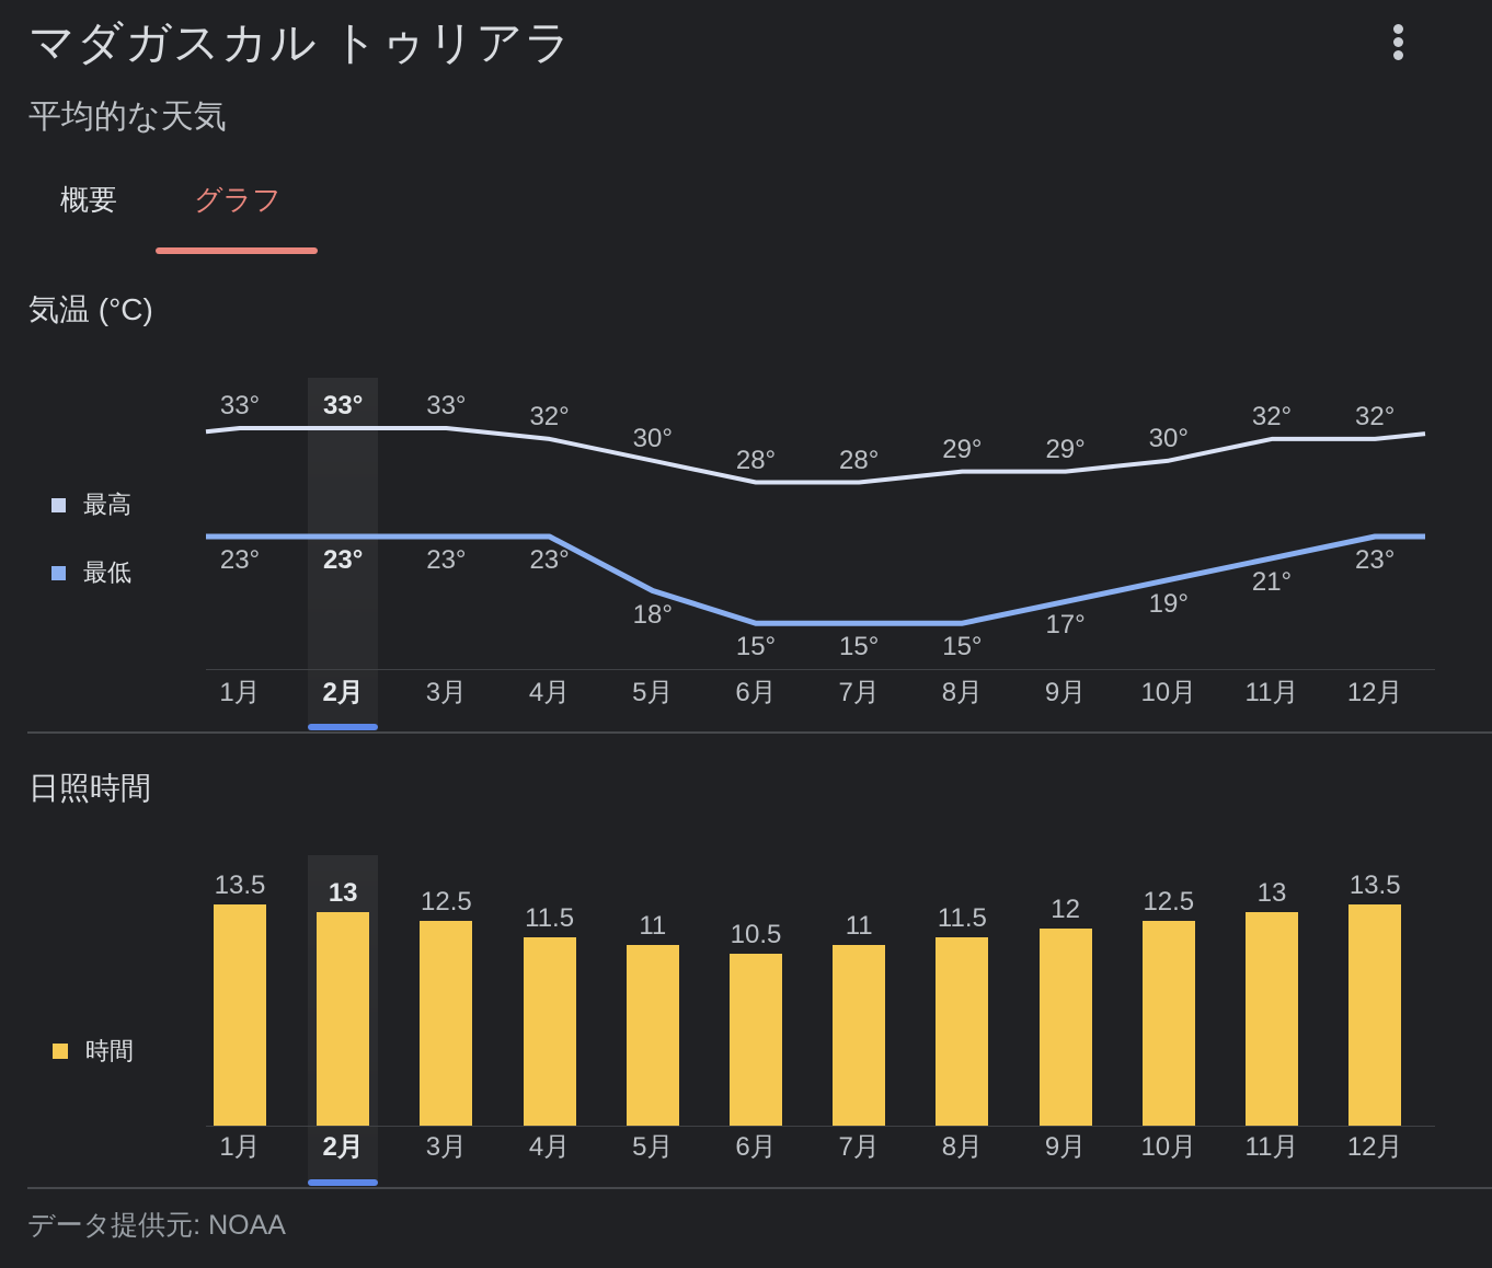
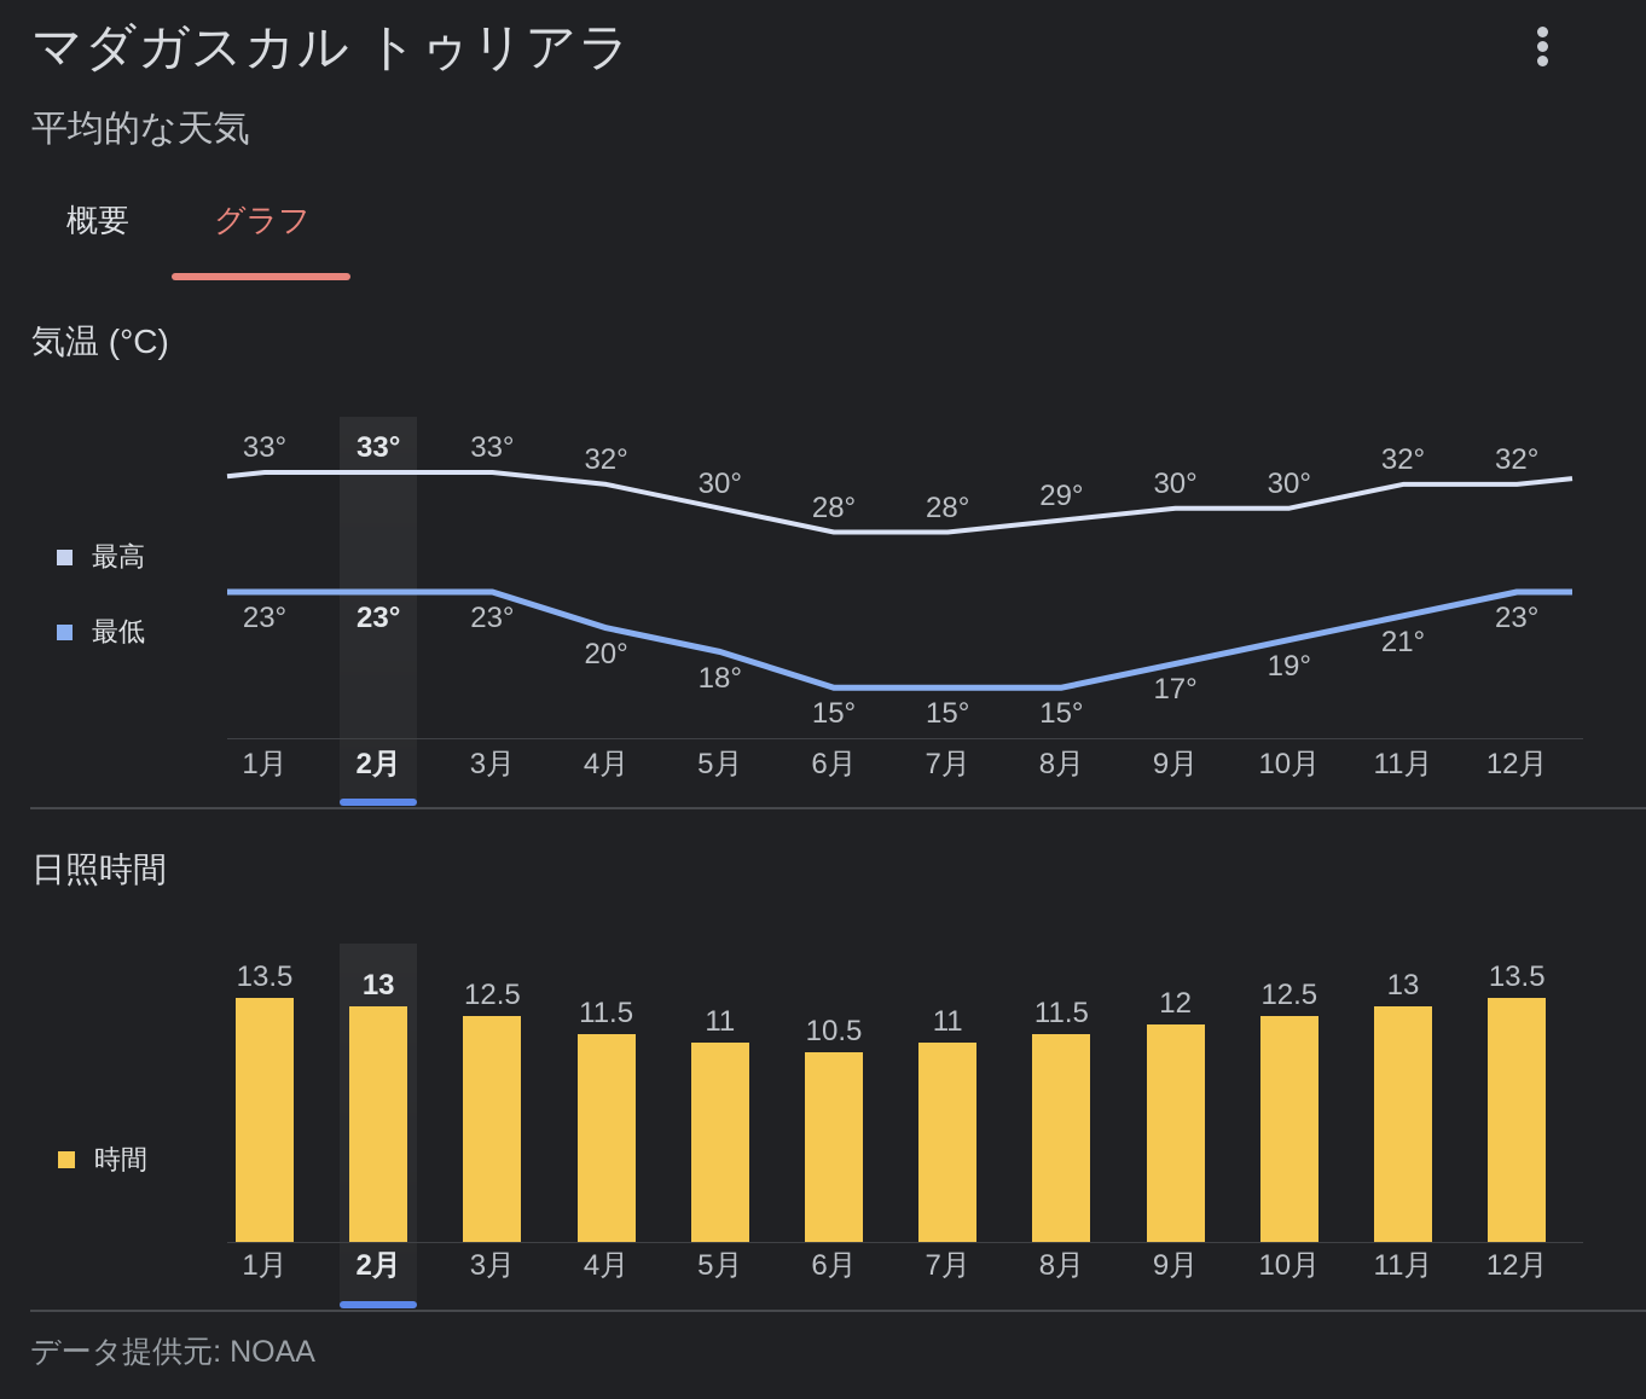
気温 (°C)/最低/4月: 23° -> 20°
気温 (°C)/最高/9月: 29° -> 30°
